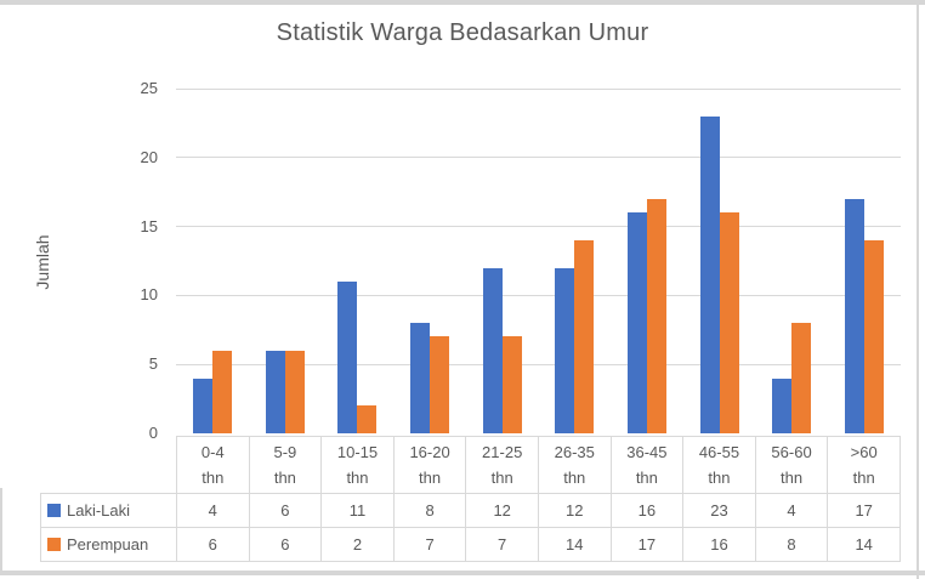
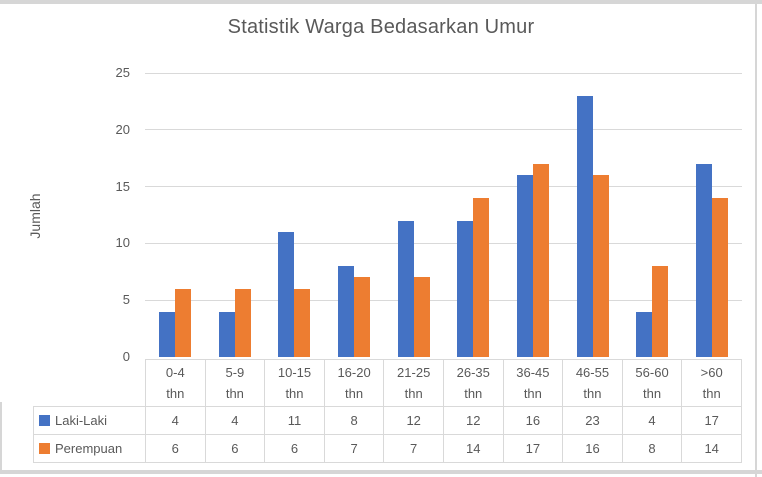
Laki-Laki/5-9 thn: 6 -> 4
Perempuan/10-15 thn: 2 -> 6
